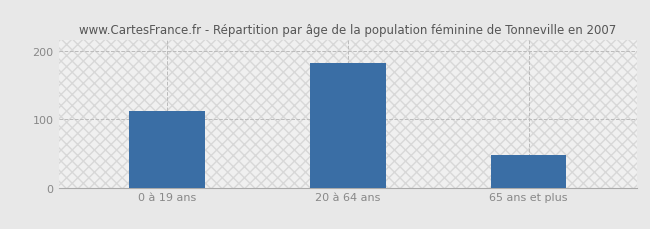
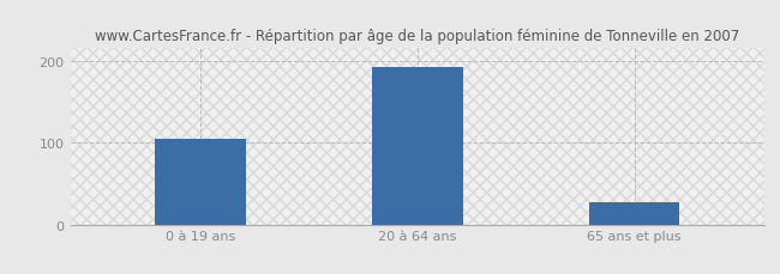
0 à 19 ans: 112 -> 104
20 à 64 ans: 182 -> 192
65 ans et plus: 48 -> 27
